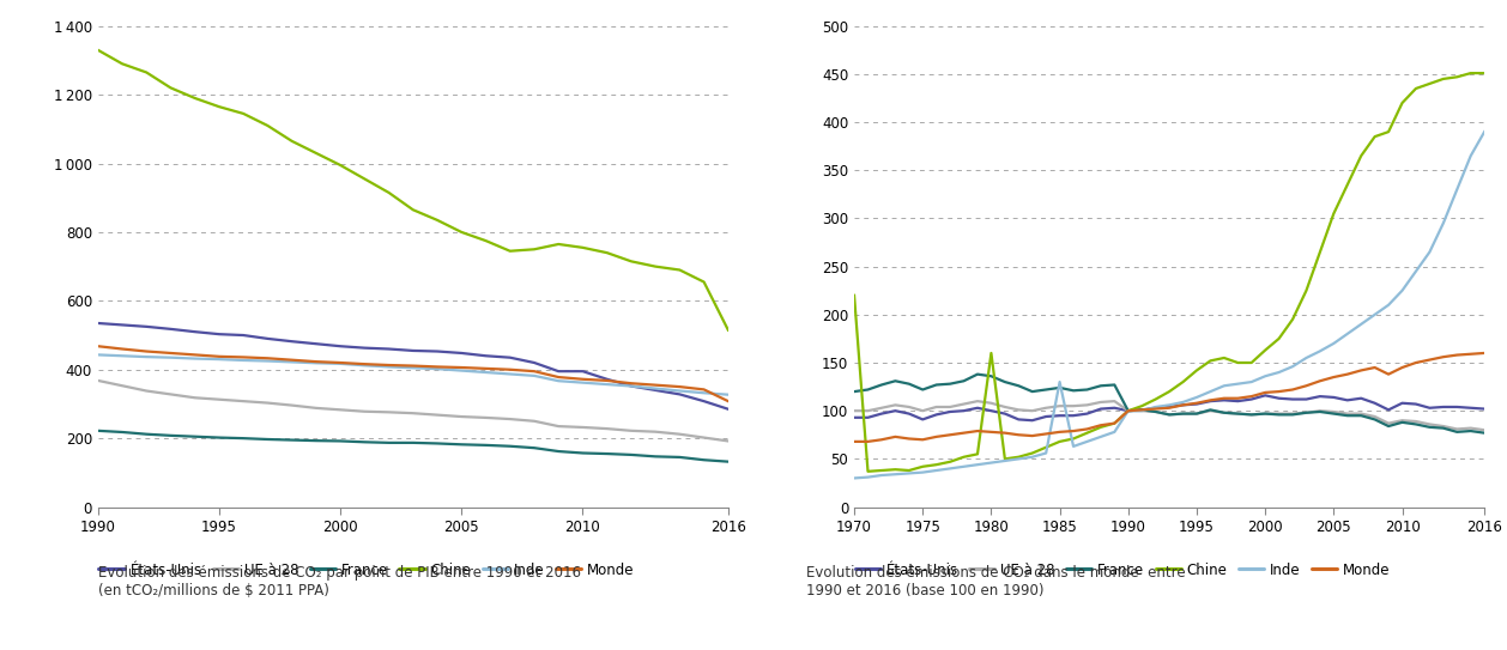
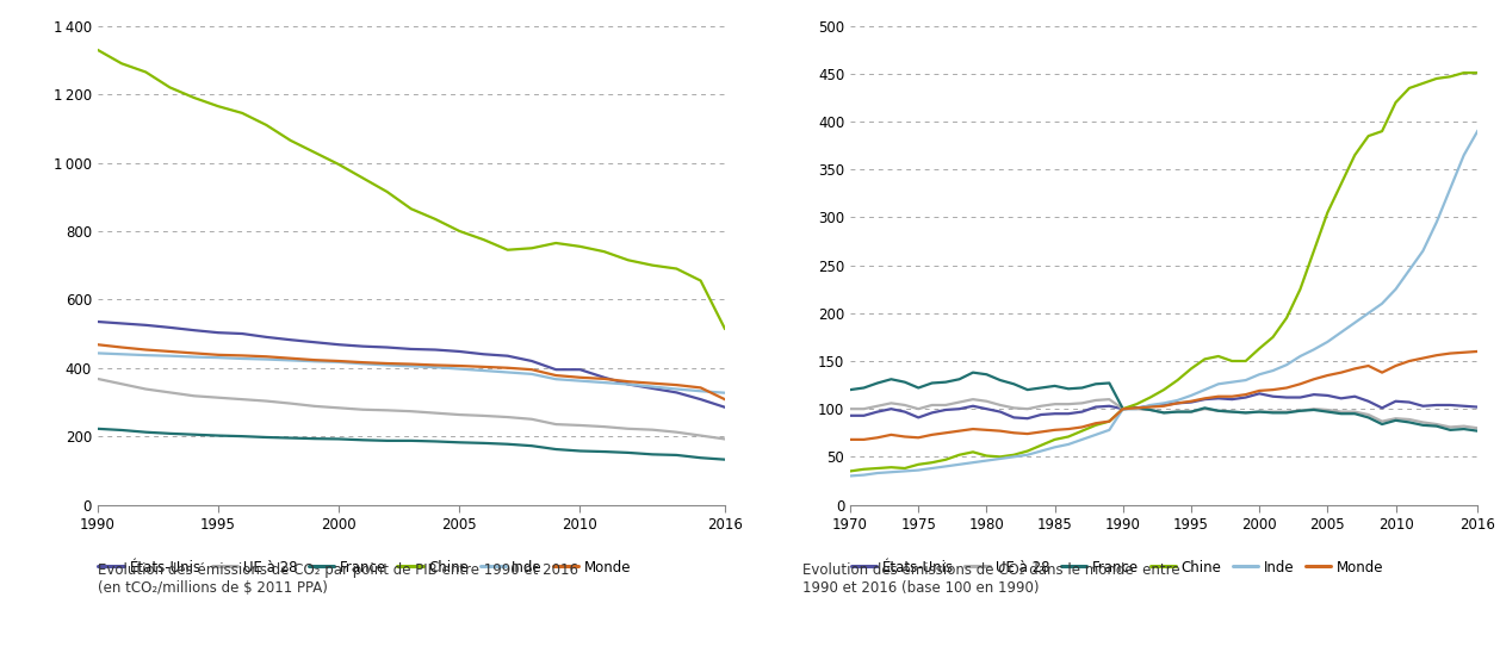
Chine/1970: 220 -> 35
Chine/1980: 160 -> 51
Inde/1985: 130 -> 60
